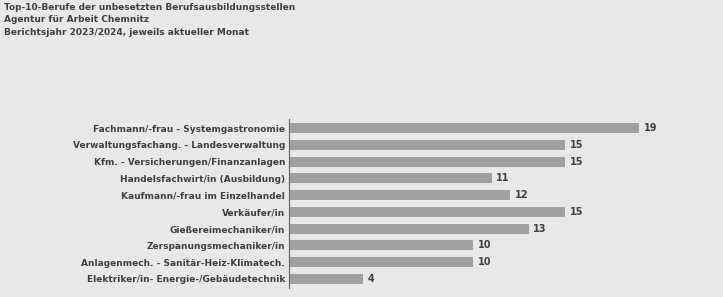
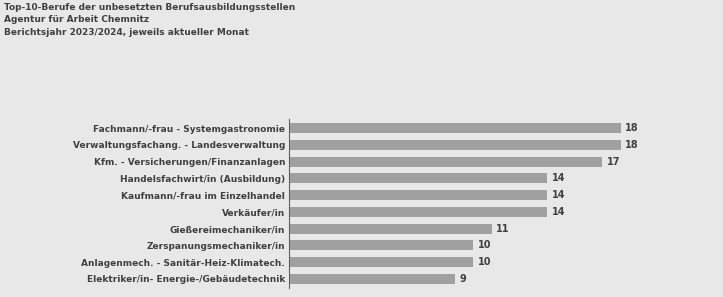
Fachmann/-frau - Systemgastronomie: 19 -> 18
Verwaltungsfachang. - Landesverwaltung: 15 -> 18
Kfm. - Versicherungen/Finanzanlagen: 15 -> 17
Handelsfachwirt/in (Ausbildung): 11 -> 14
Kaufmann/-frau im Einzelhandel: 12 -> 14
Verkäufer/in: 15 -> 14
Gießereimechaniker/in: 13 -> 11
Elektriker/in- Energie-/Gebäudetechnik: 4 -> 9
